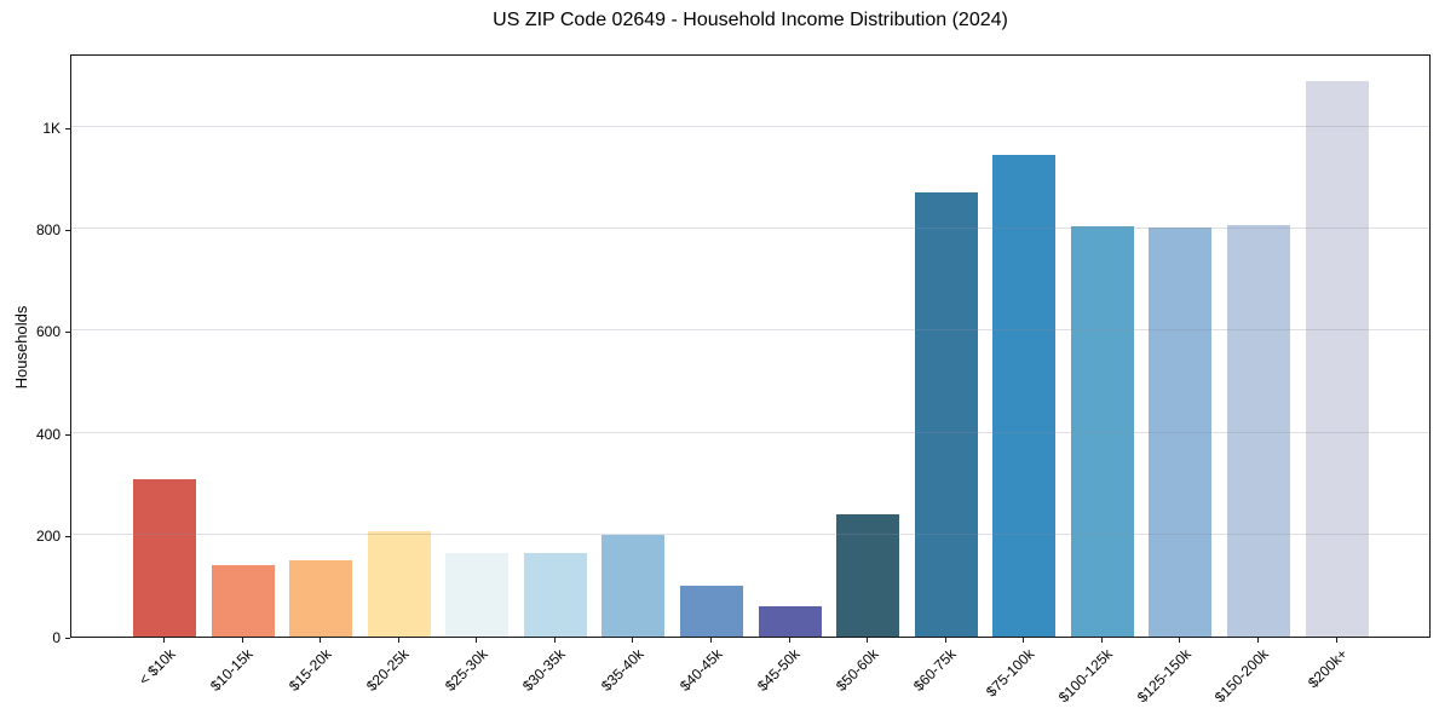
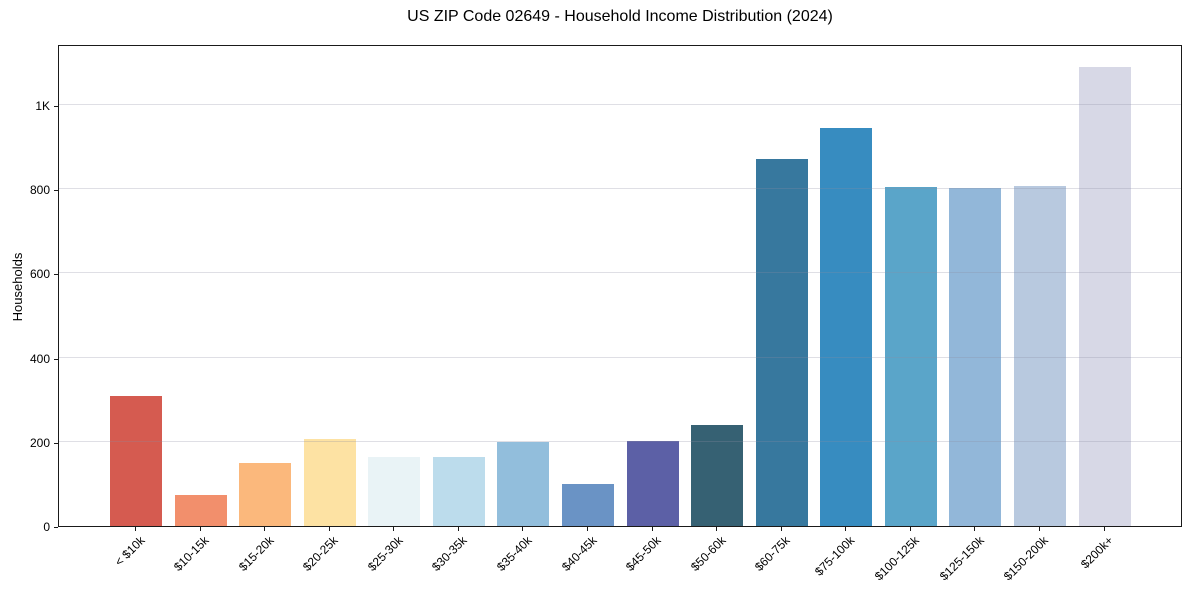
$10-15k: 140 -> 70
$45-50k: 60 -> 200
